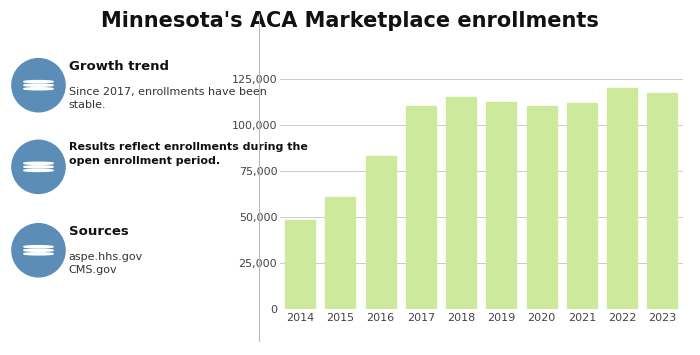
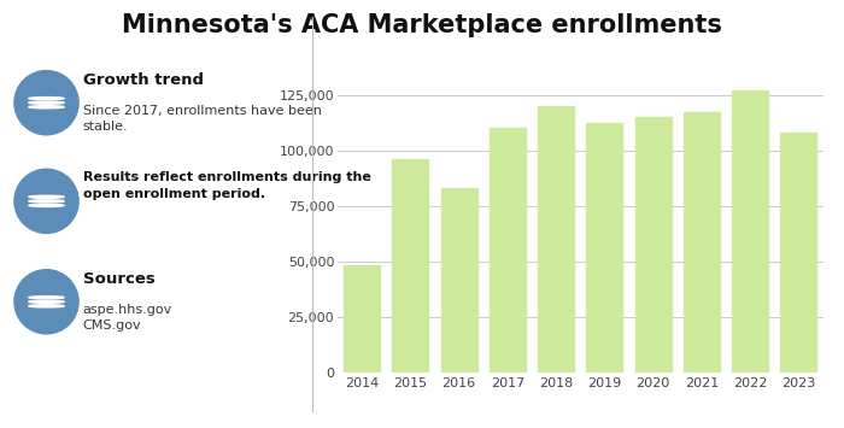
2015: 61,000 -> 96,000
2018: 115,000 -> 120,000
2020: 110,000 -> 115,000
2021: 112,000 -> 117,000
2022: 120,000 -> 127,000
2023: 117,000 -> 108,000
